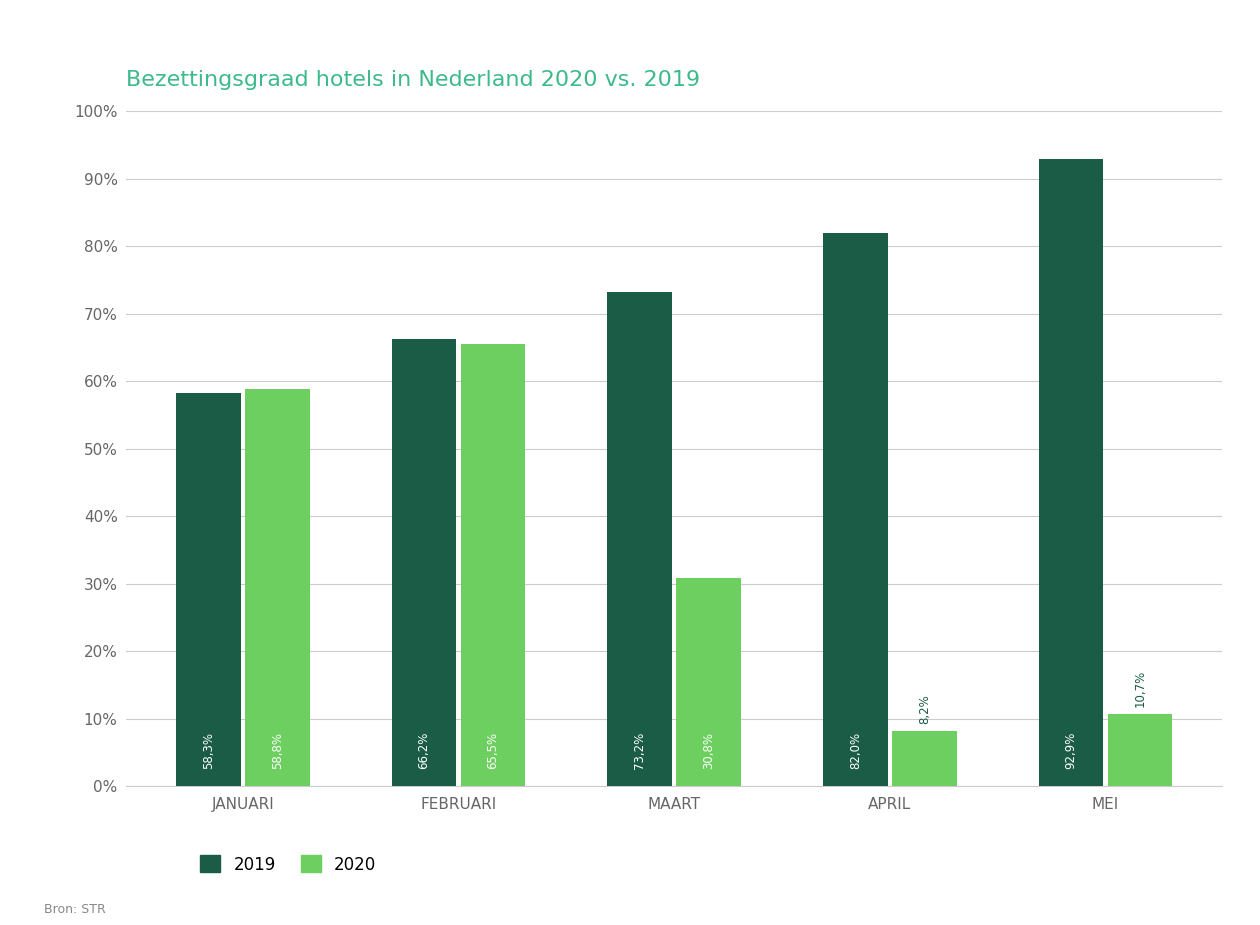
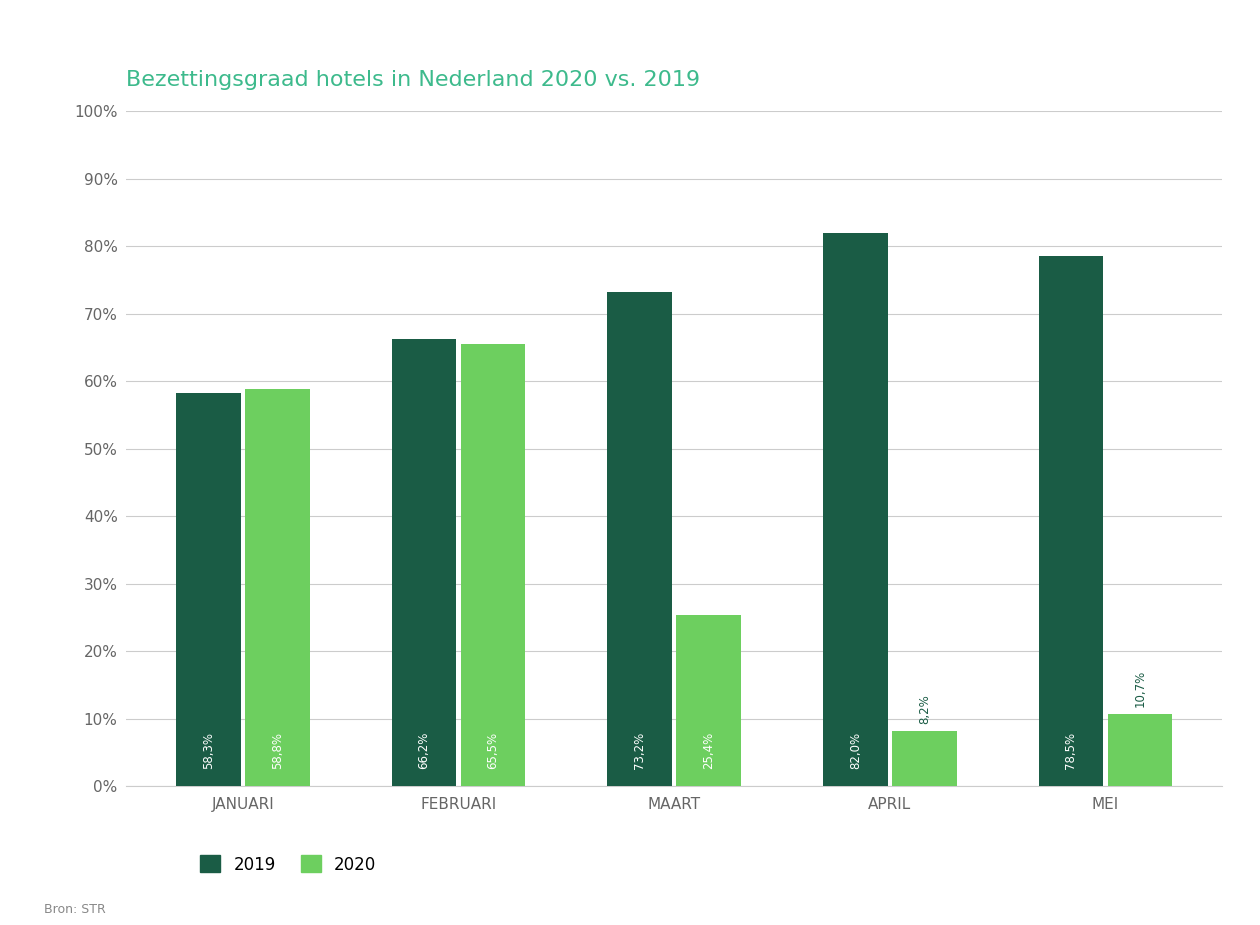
2020/MAART: 30,8% -> 25,4%
2019/MEI: 92,9% -> 78,5%
